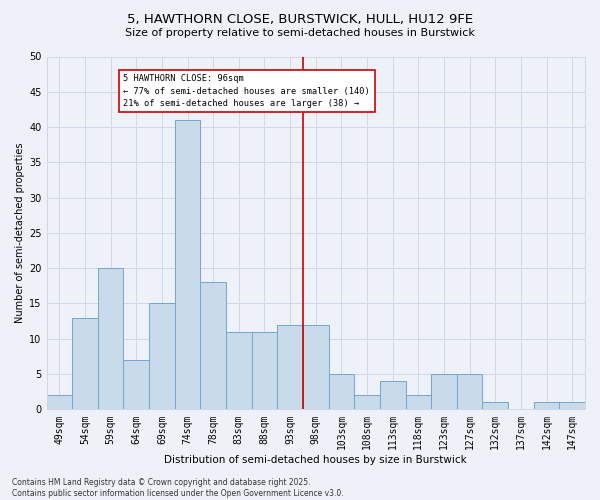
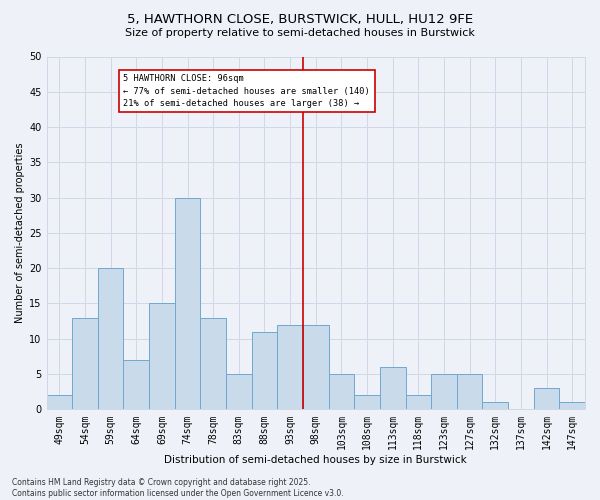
74sqm: 41 -> 30
78sqm: 18 -> 13
83sqm: 11 -> 5
113sqm: 4 -> 6
142sqm: 1 -> 3
